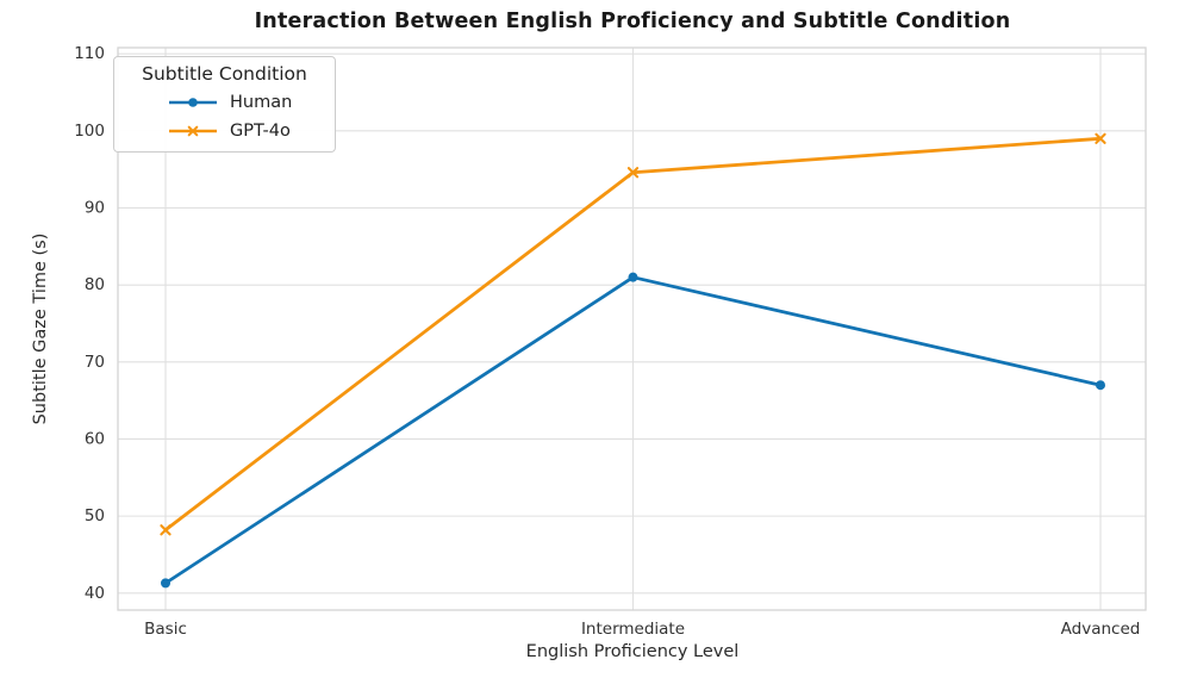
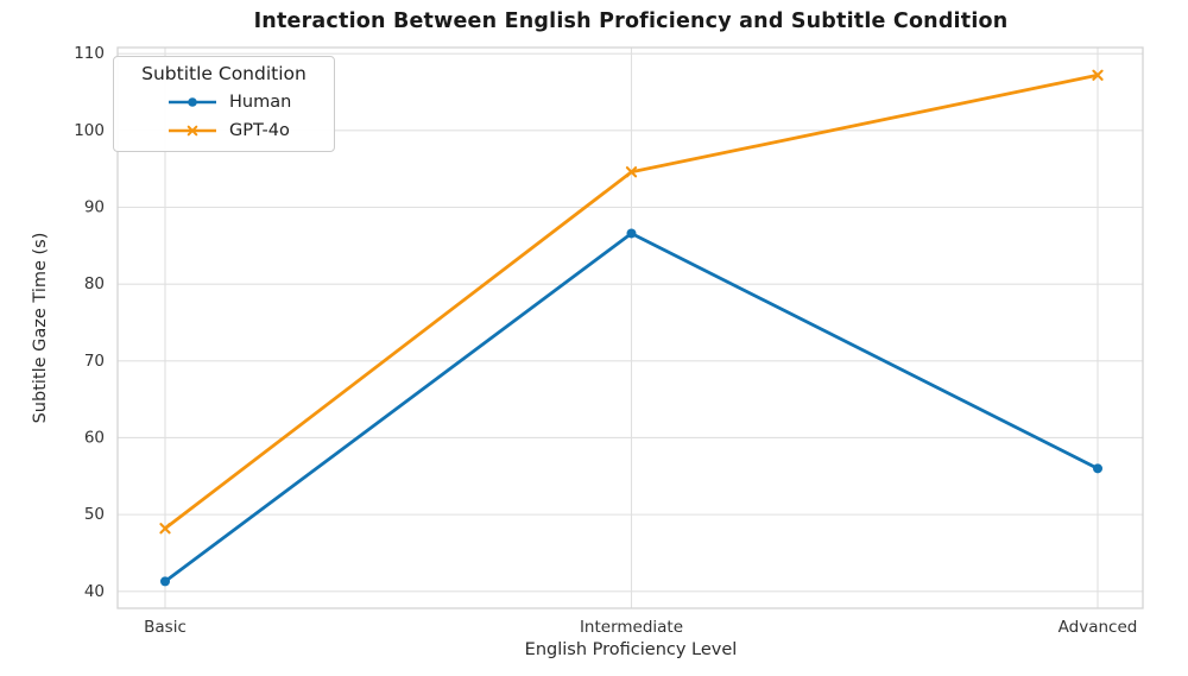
Human/Intermediate: 81 -> 87
Human/Advanced: 67 -> 56
GPT-4o/Advanced: 99 -> 107
